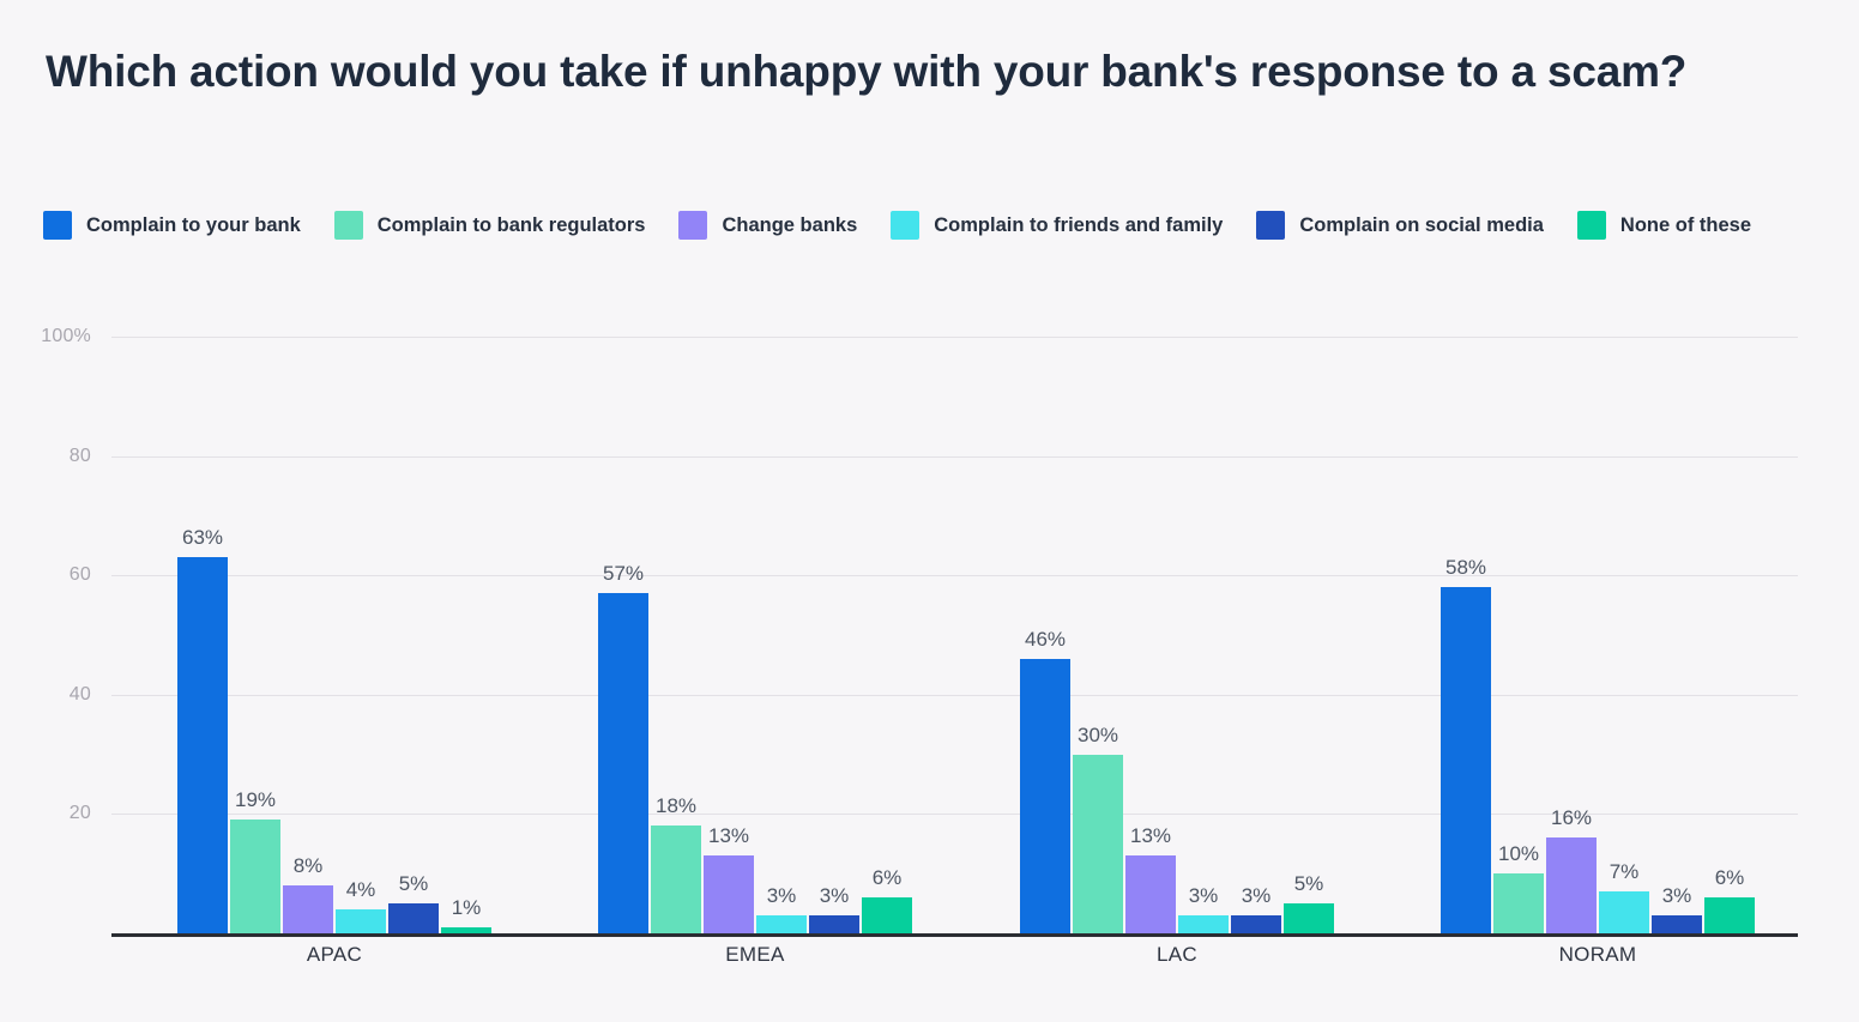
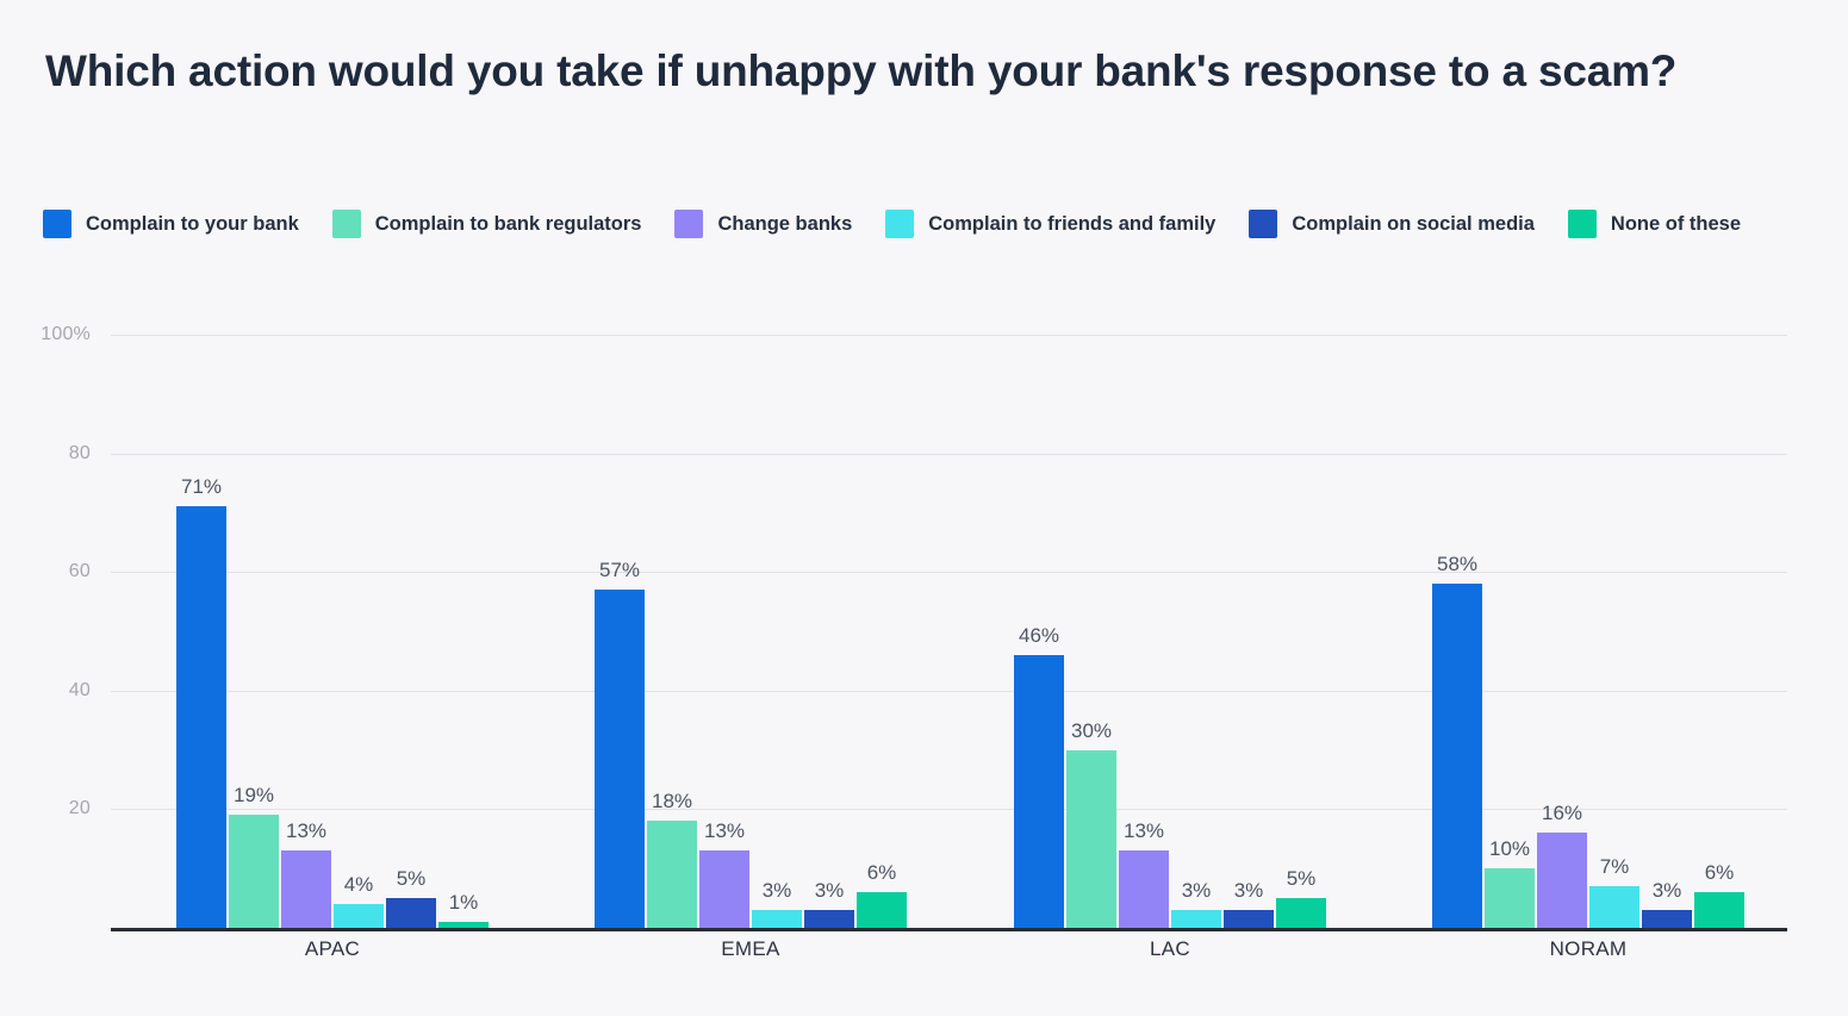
Complain to your bank/APAC: 63% -> 71%
Change banks/APAC: 8% -> 13%
